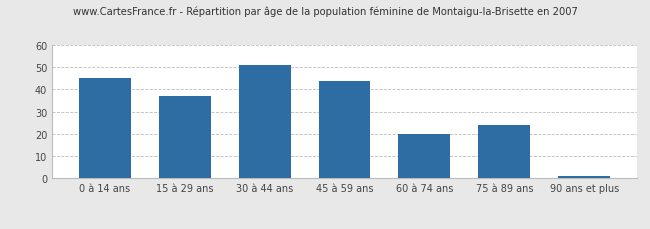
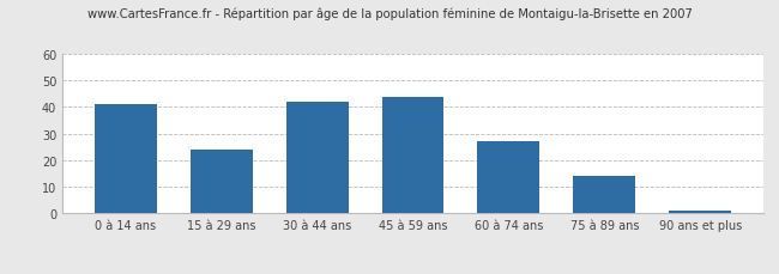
0 à 14 ans: 45 -> 41
15 à 29 ans: 37 -> 24
30 à 44 ans: 51 -> 42
60 à 74 ans: 20 -> 27
75 à 89 ans: 24 -> 14
